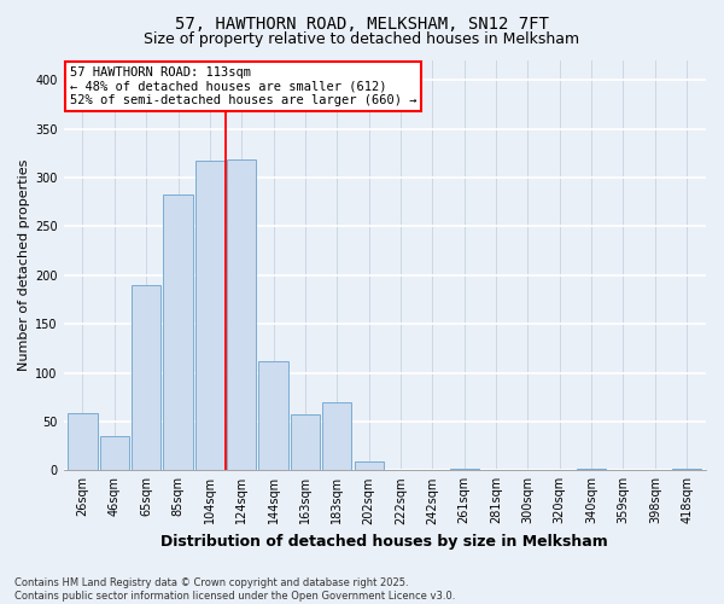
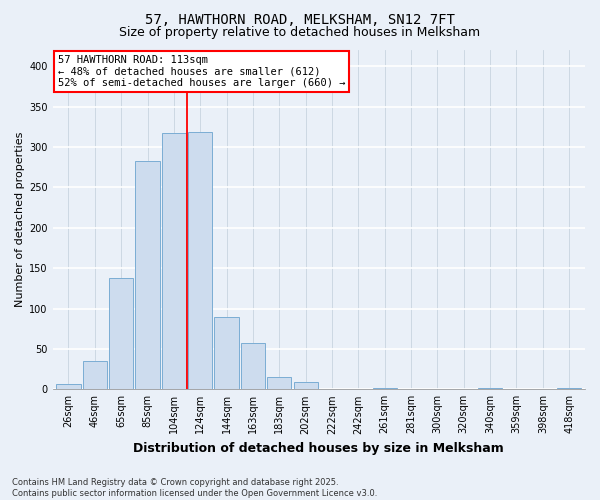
26sqm: 58 -> 7
65sqm: 190 -> 138
144sqm: 112 -> 90
183sqm: 70 -> 15
